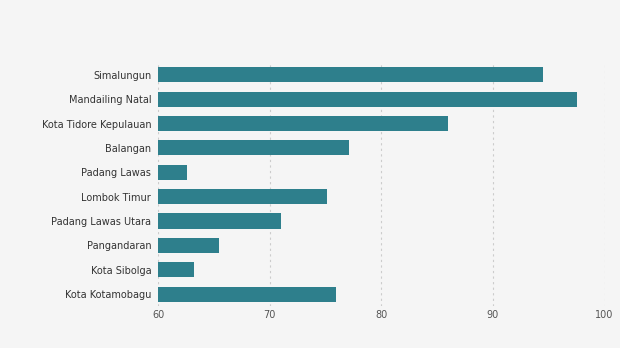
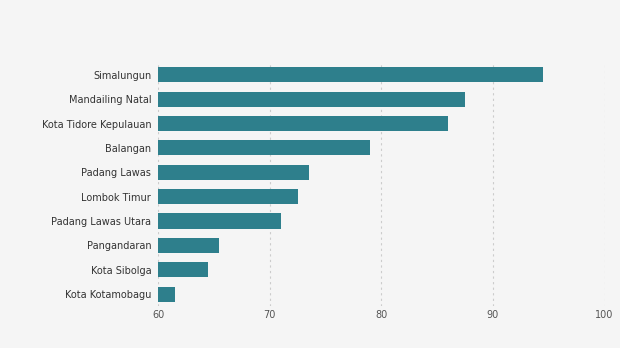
Mandailing Natal: 97.5 -> 87.5
Balangan: 77.1 -> 79.0
Padang Lawas: 62.6 -> 73.5
Lombok Timur: 75.1 -> 72.5
Kota Sibolga: 63.2 -> 64.5
Kota Kotamobagu: 75.9 -> 61.5
